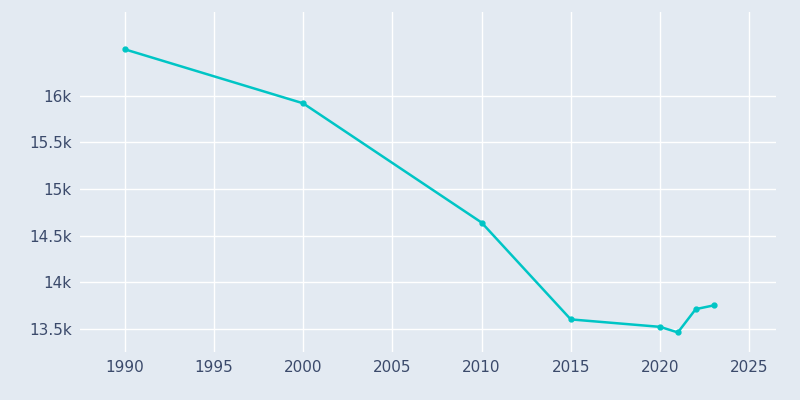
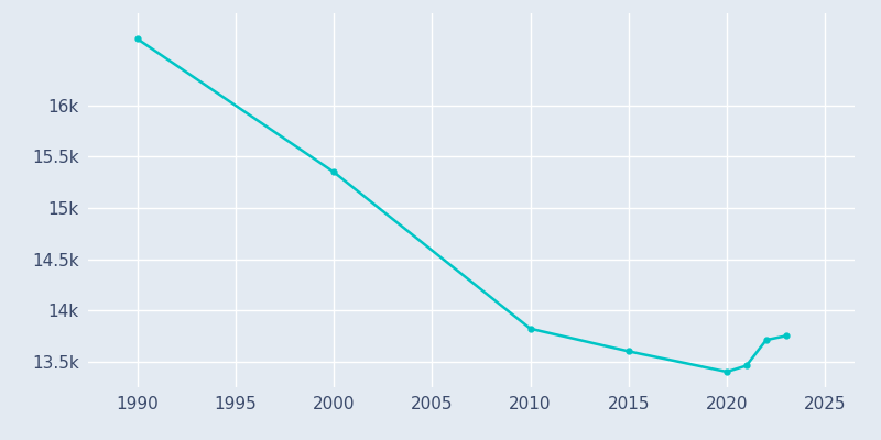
1990: 16.50k -> 16.65k
2000: 15.92k -> 15.35k
2010: 14.64k -> 13.82k
2020: 13.52k -> 13.40k
